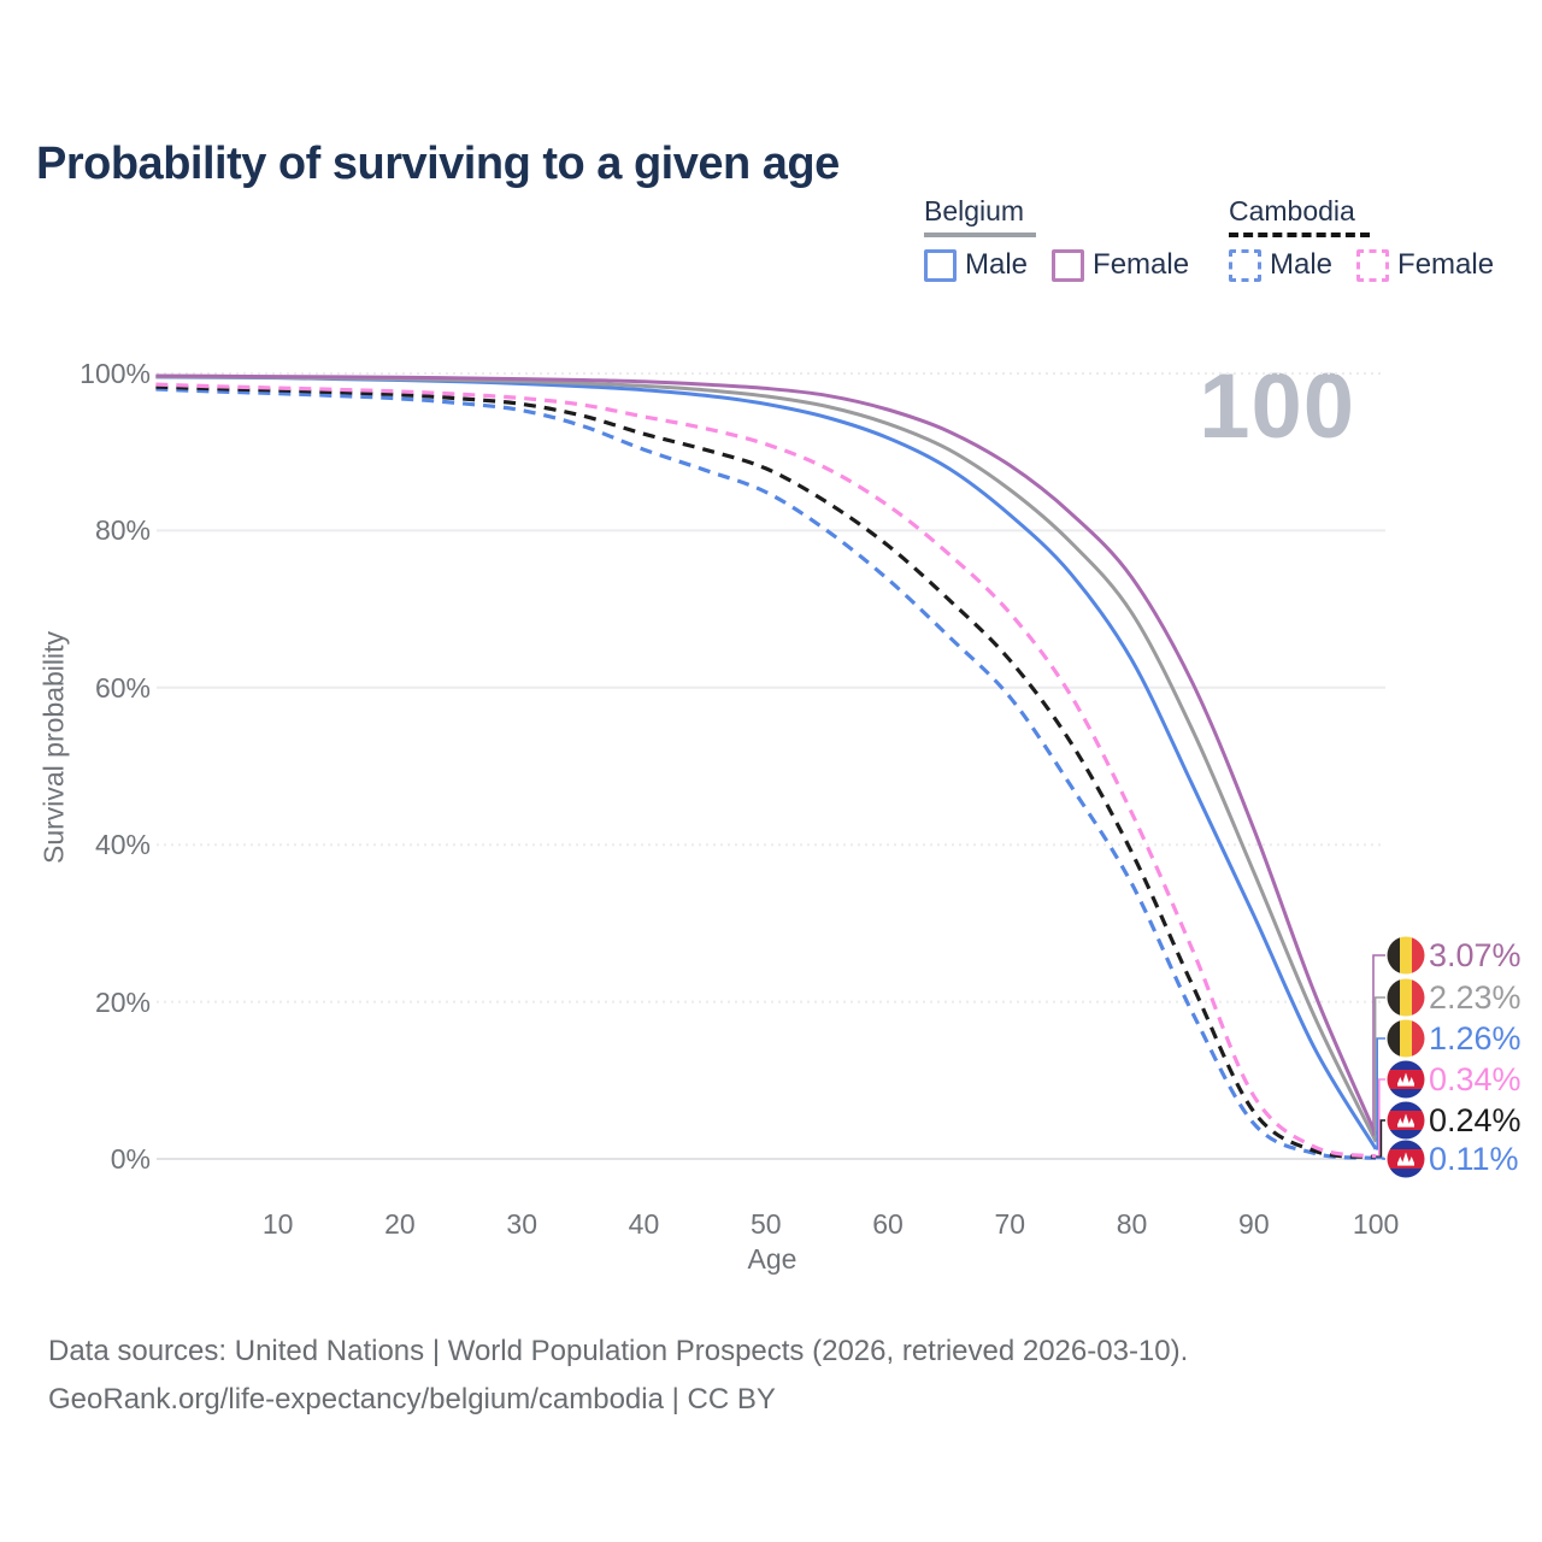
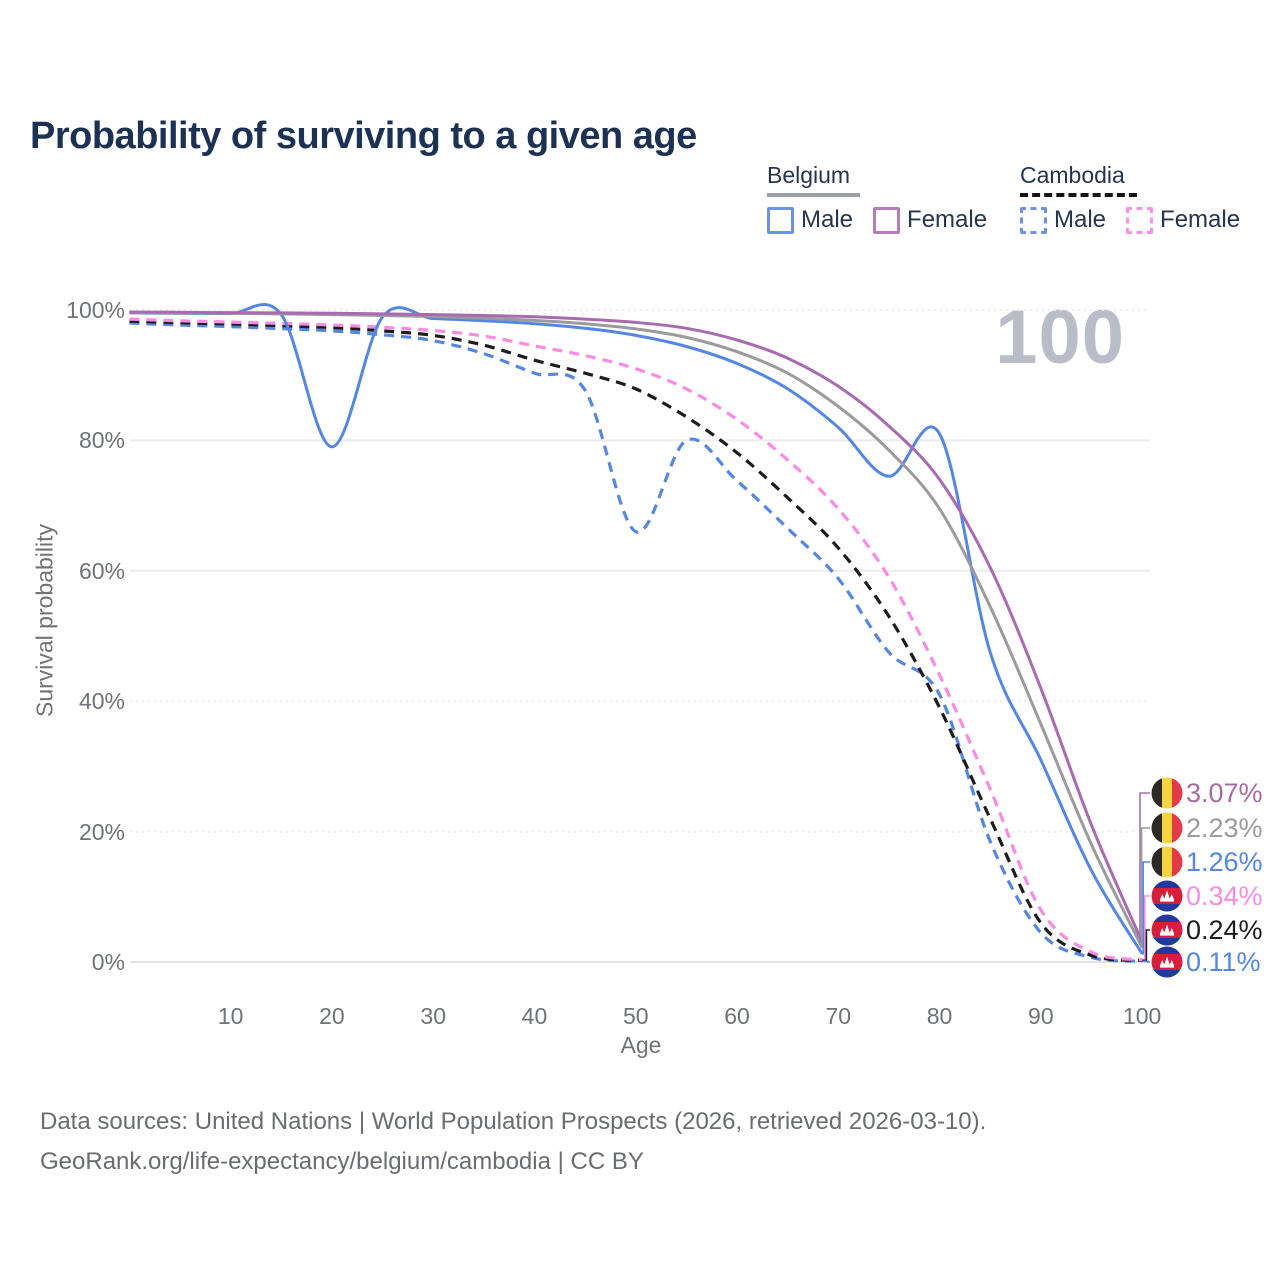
Belgium Male/20: 99% -> 79%
Cambodia Male/50: 85% -> 66%
Belgium Male/80: 64% -> 81%
Cambodia Male/80: 35% -> 41%
